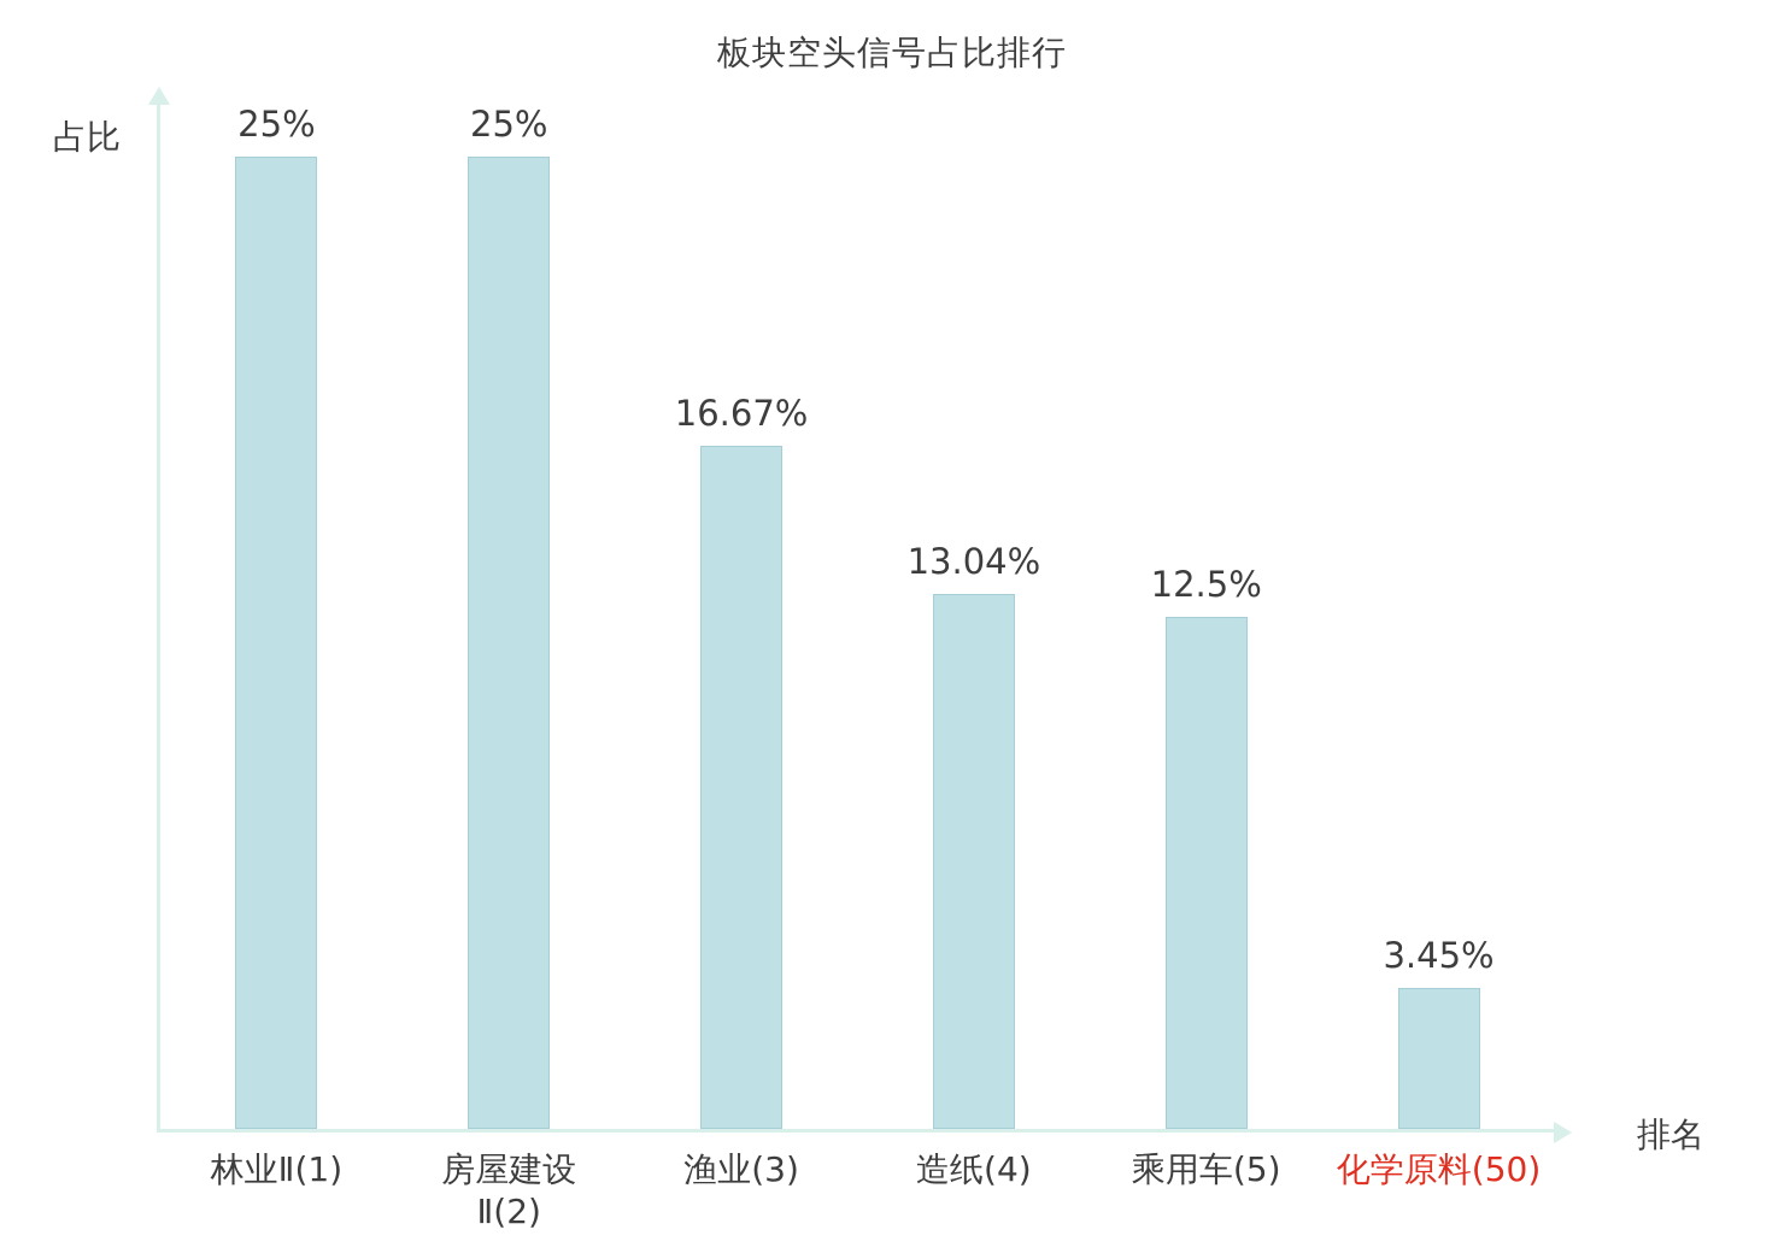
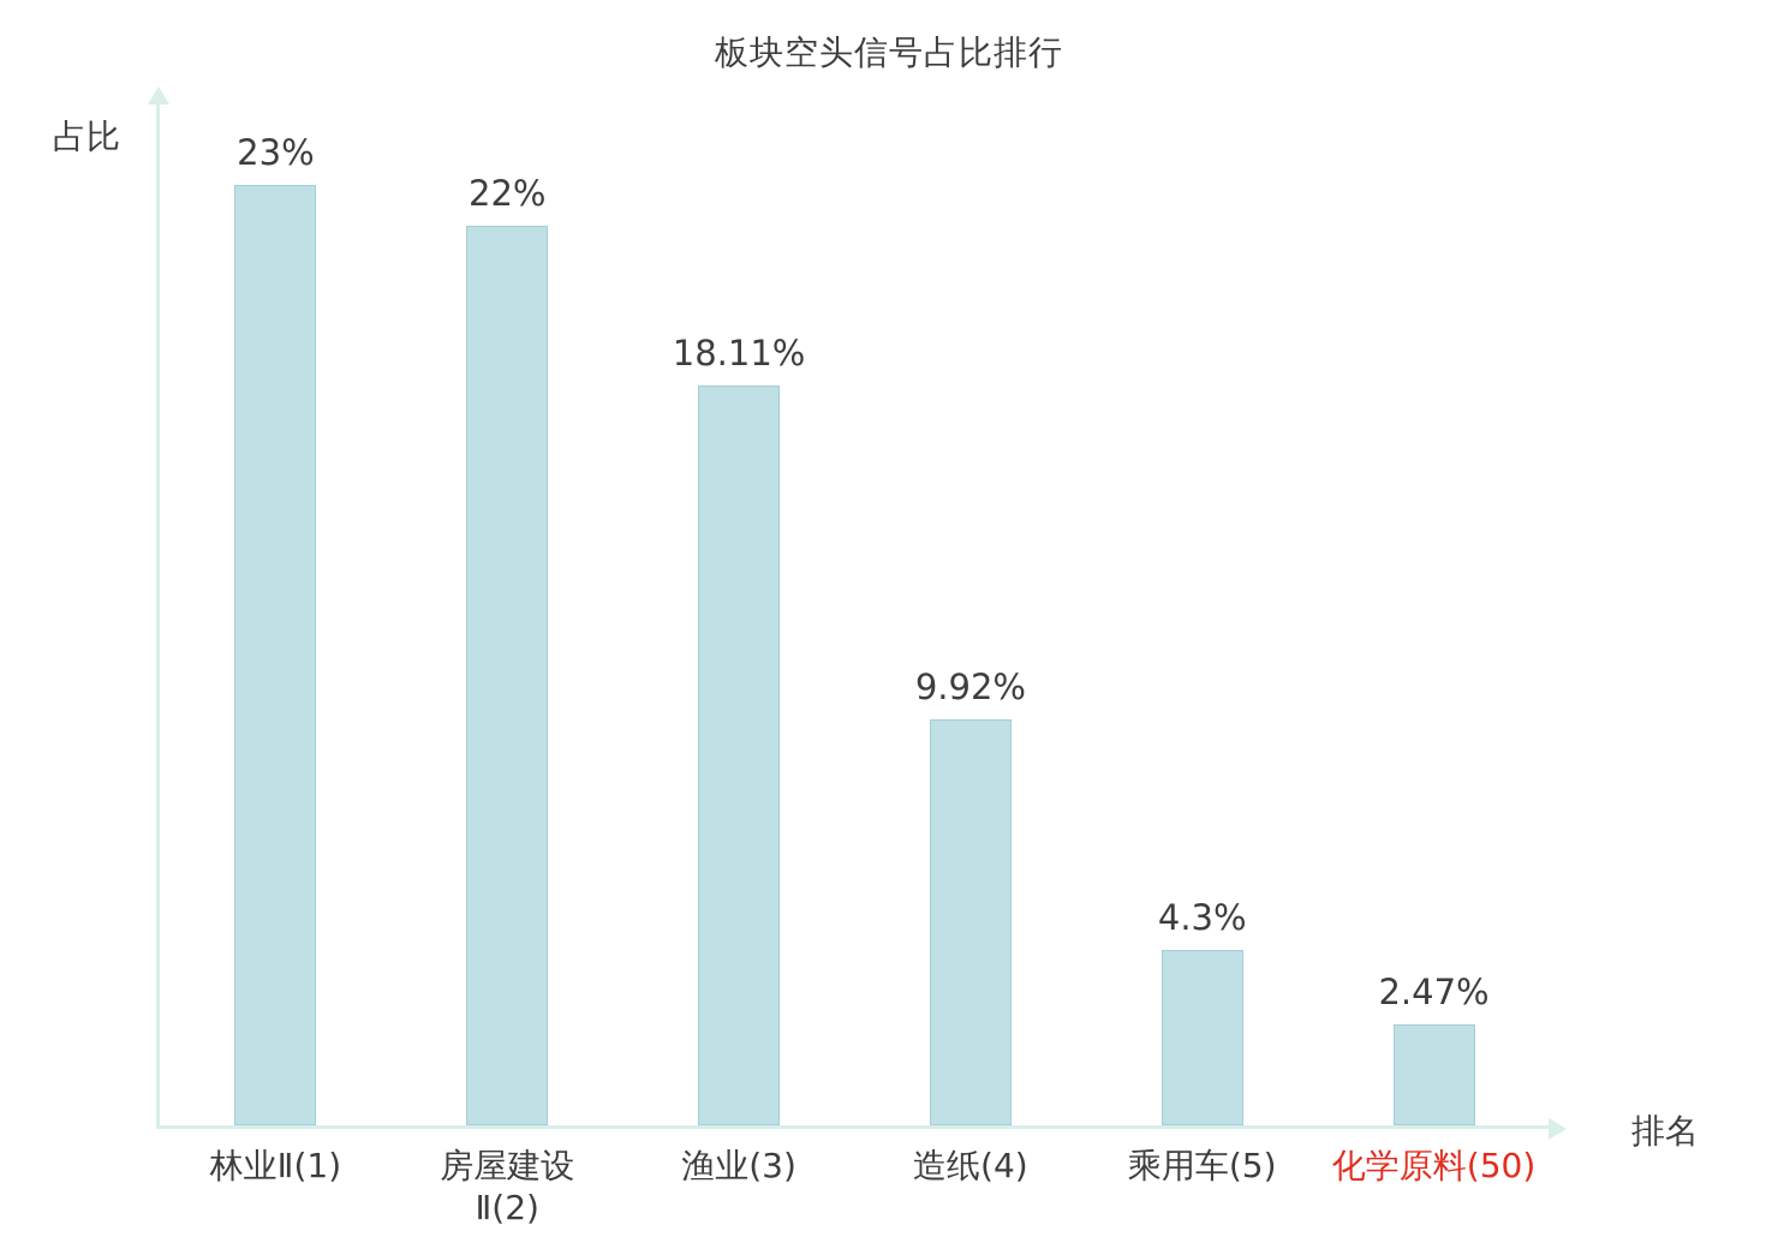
林业Ⅱ(1): 25% -> 23%
房屋建设 Ⅱ(2): 25% -> 22%
渔业(3): 16.67% -> 18.11%
造纸(4): 13.04% -> 9.92%
乘用车(5): 12.5% -> 4.3%
化学原料(50): 3.45% -> 2.47%
